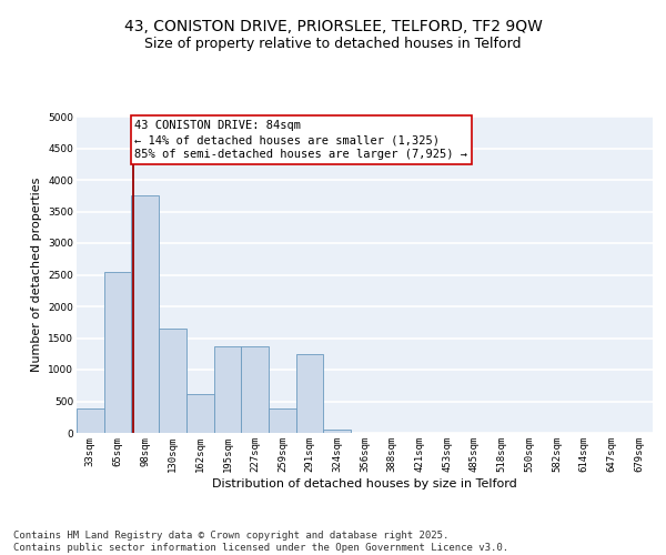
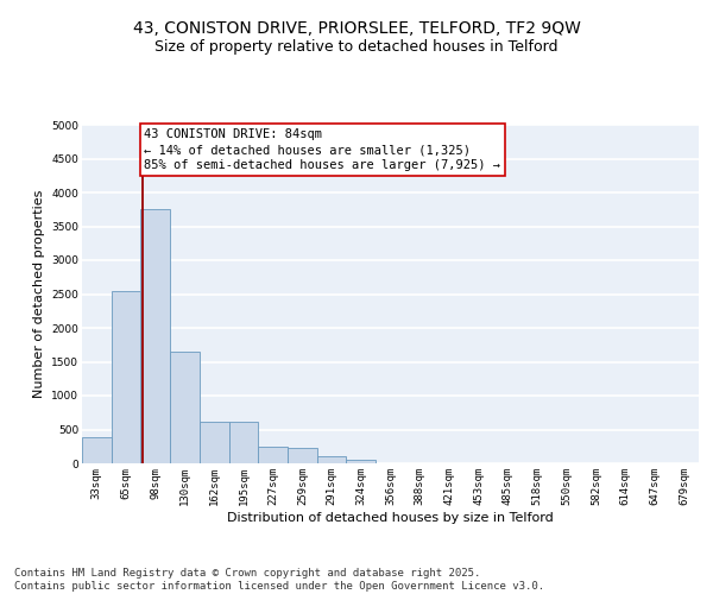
195sqm: 1360 -> 610
227sqm: 1360 -> 240
259sqm: 380 -> 220
291sqm: 1240 -> 110
